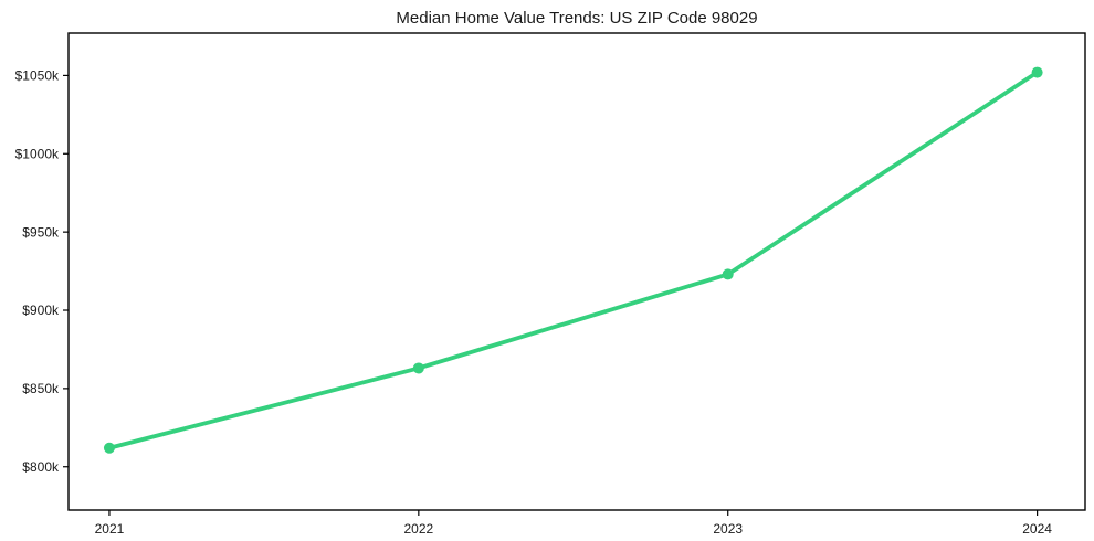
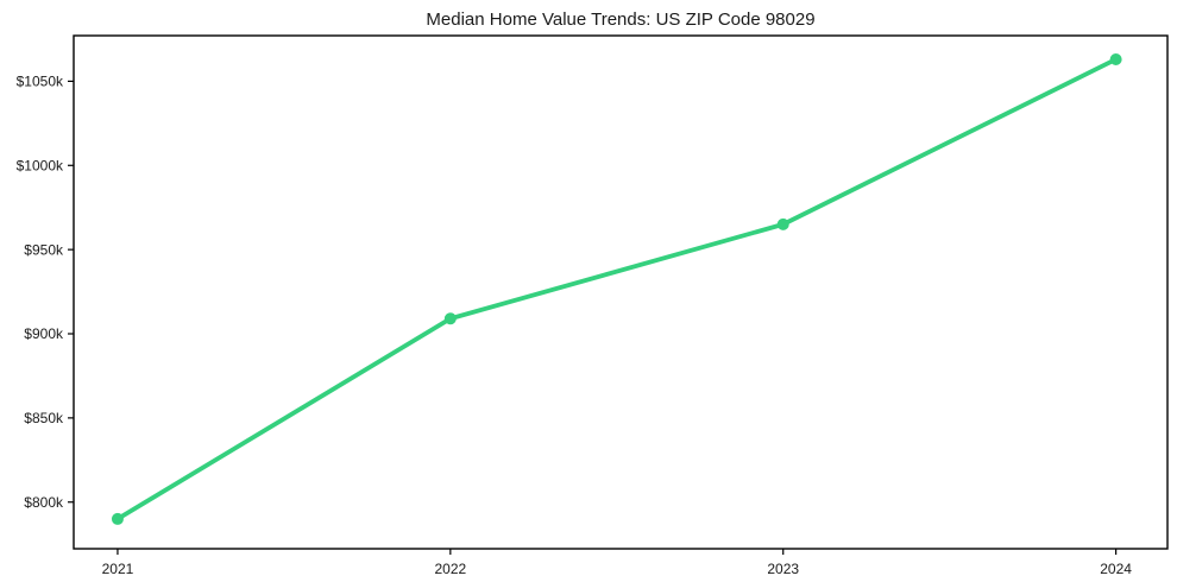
2021: $812k -> $790k
2022: $863k -> $909k
2023: $923k -> $965k
2024: $1052k -> $1063k
